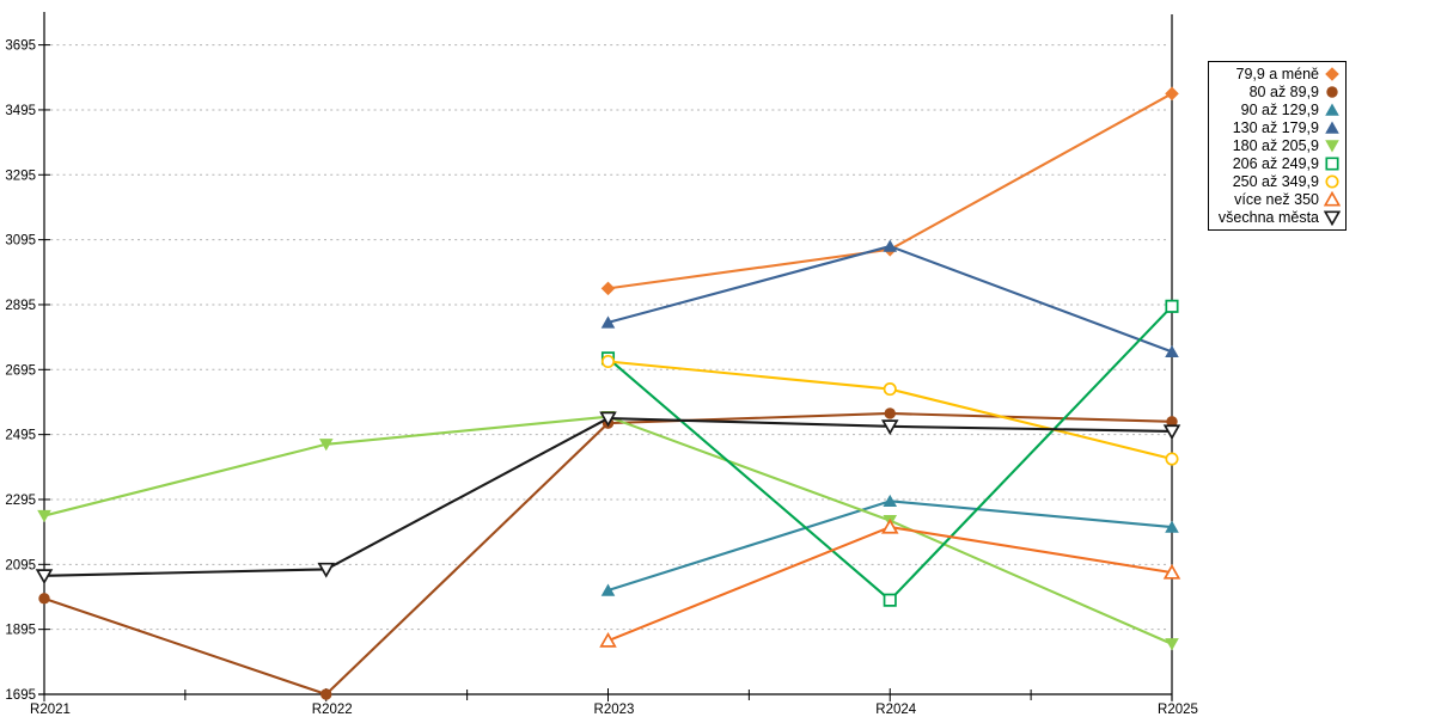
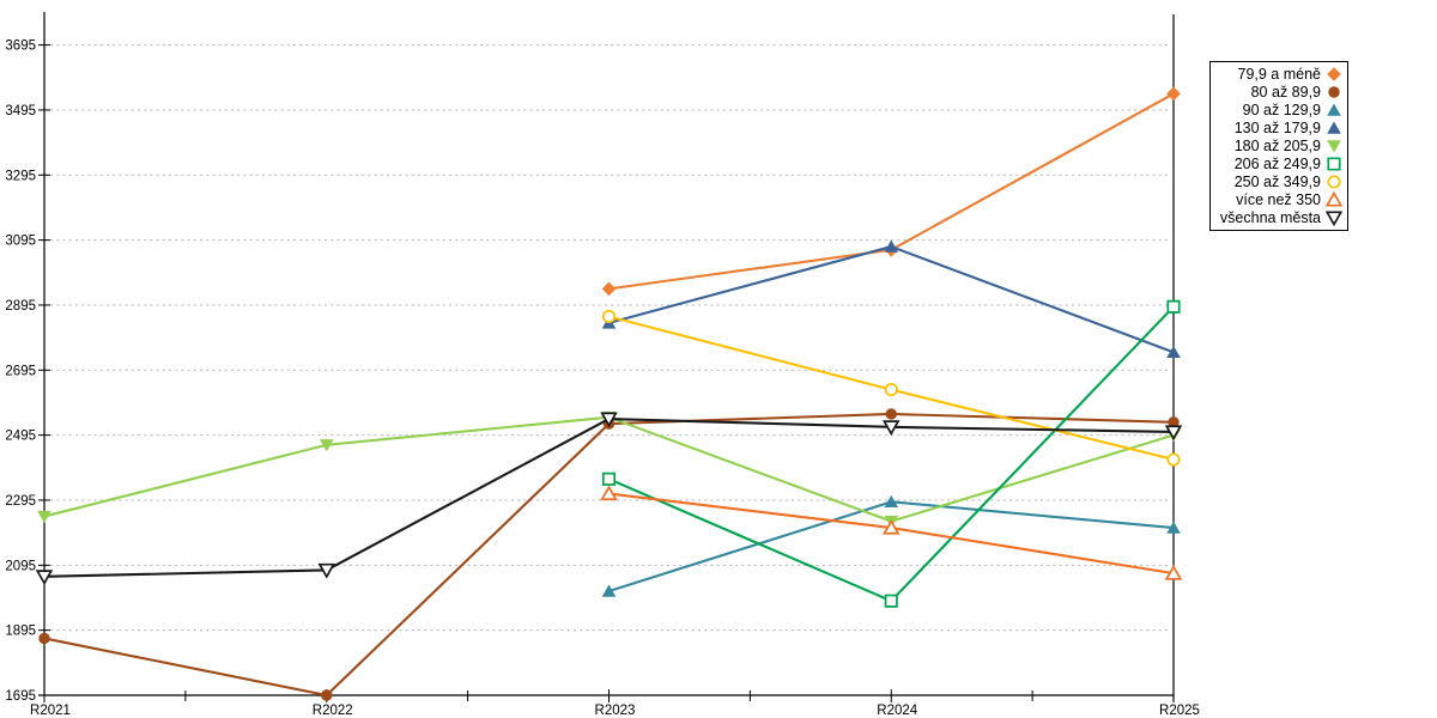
80 až 89,9/R2021: 1990 -> 1870
206 až 249,9/R2023: 2730 -> 2360
250 až 349,9/R2023: 2720 -> 2860
více než 350/R2023: 1860 -> 2320
180 až 205,9/R2025: 1850 -> 2500
